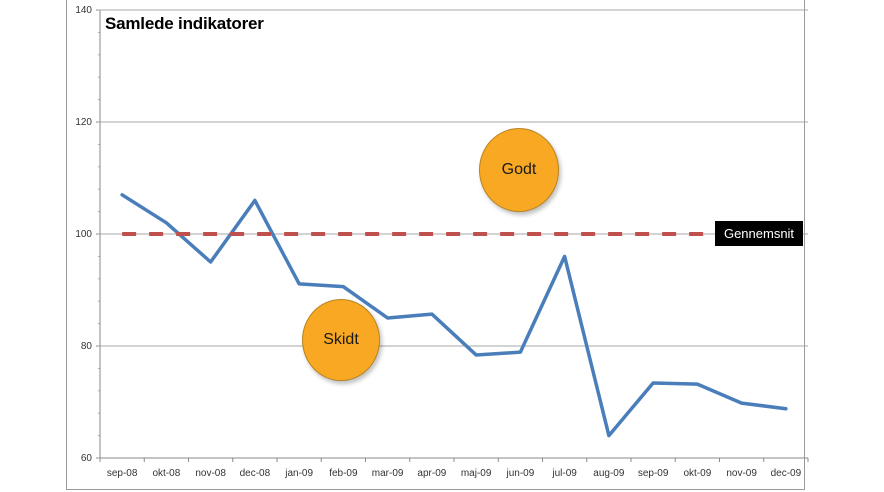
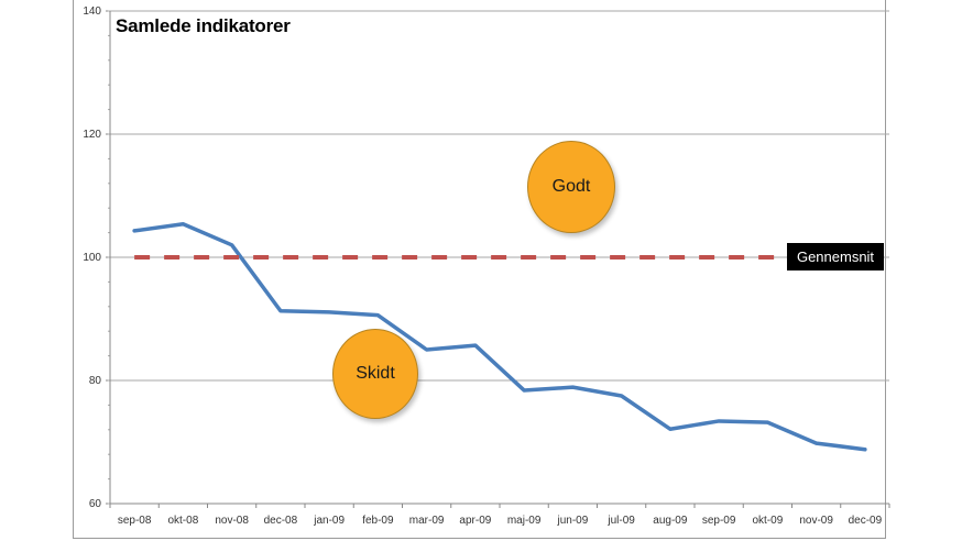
Samlede indikatorer/sep-08: 107 -> 104
Samlede indikatorer/okt-08: 102 -> 105
Samlede indikatorer/nov-08: 95 -> 102
Samlede indikatorer/dec-08: 106 -> 91
Samlede indikatorer/jul-09: 96 -> 78
Samlede indikatorer/aug-09: 64 -> 72
